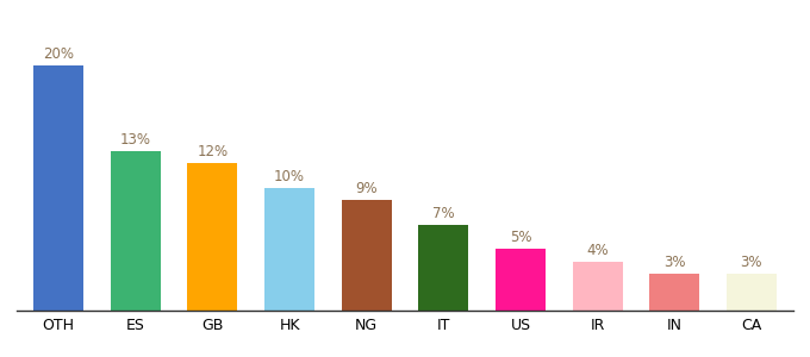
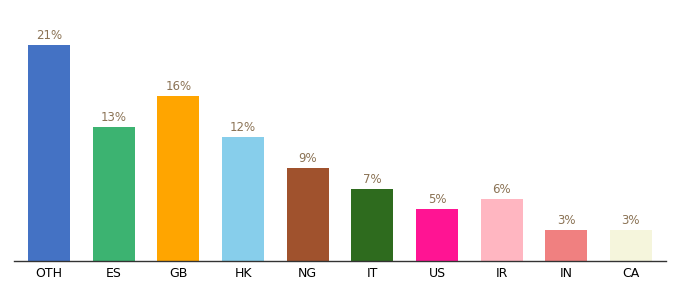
OTH: 20% -> 21%
GB: 12% -> 16%
HK: 10% -> 12%
IR: 4% -> 6%
